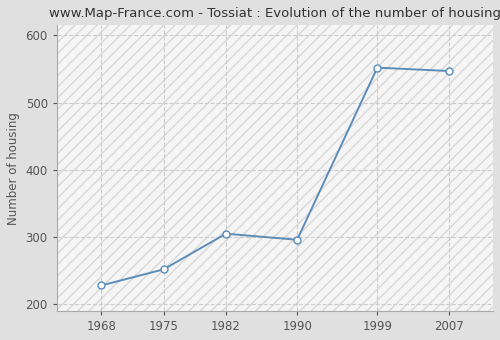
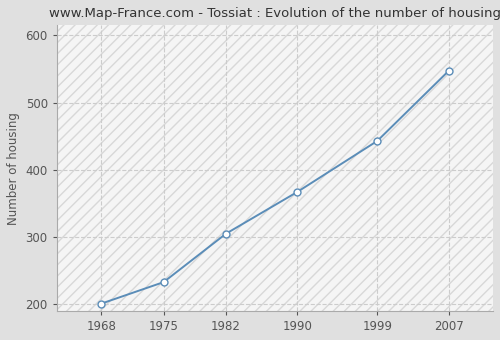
1968: 228 -> 201
1975: 252 -> 233
1990: 296 -> 367
1999: 552 -> 443
